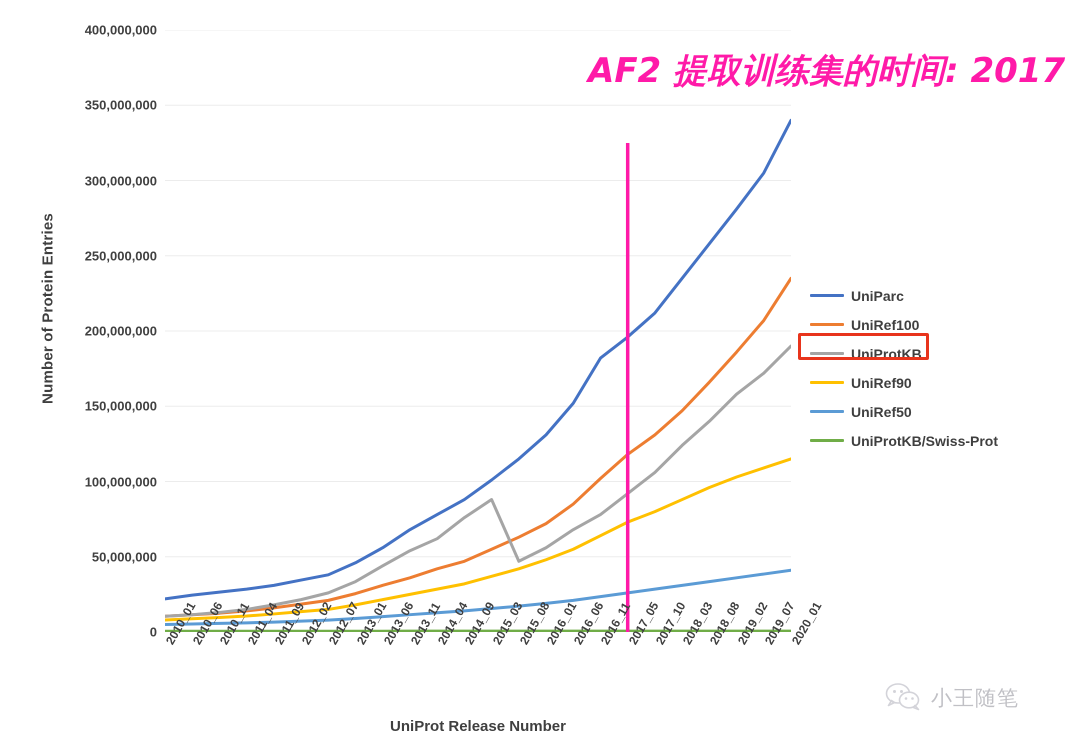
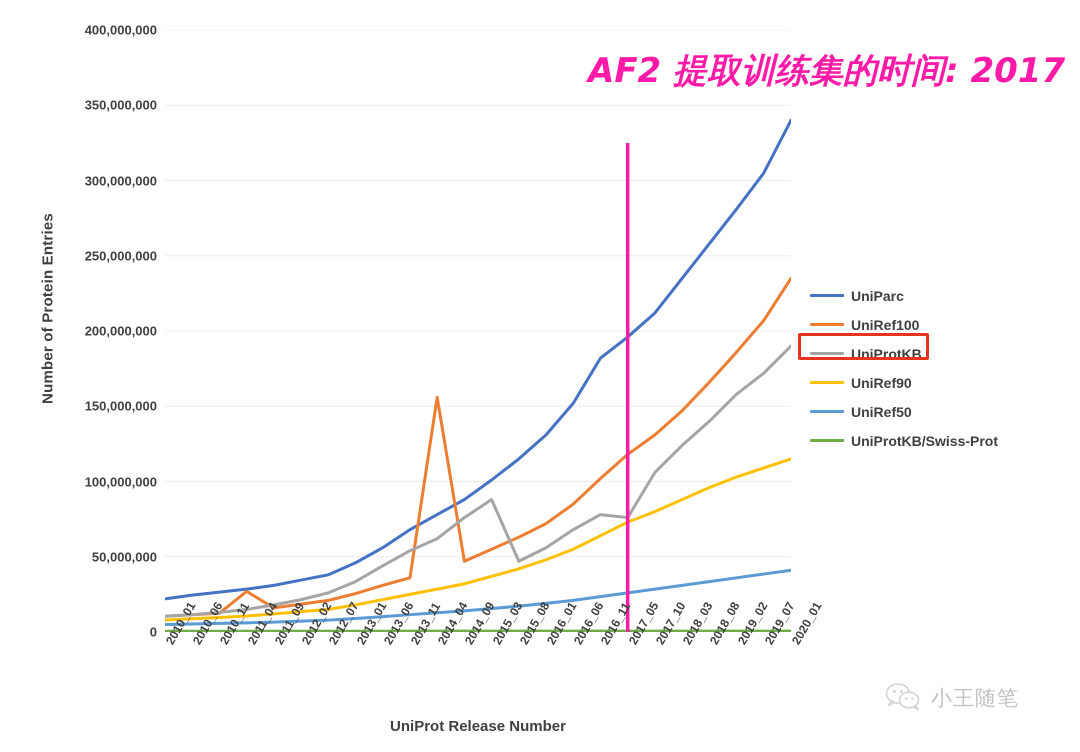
UniRef100/2011_04: 14000000 -> 27000000
UniRef100/2014_04: 42000000 -> 156000000
UniProtKB/2017_05: 92000000 -> 76000000
